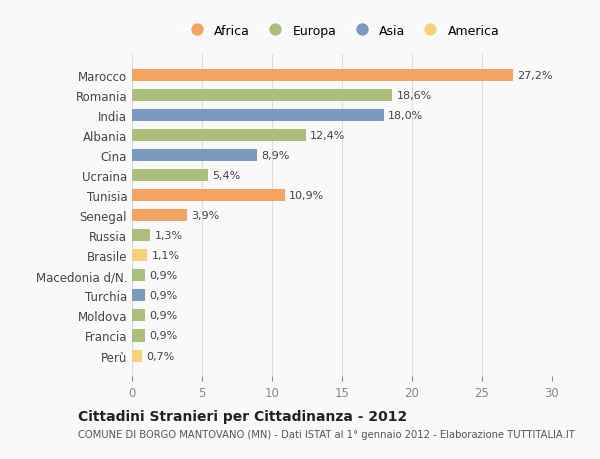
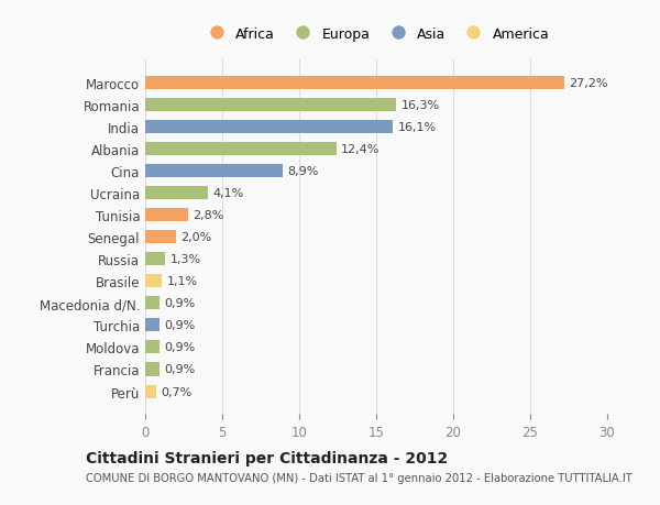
Romania: 18,6% -> 16,3%
India: 18,0% -> 16,1%
Ucraina: 5,4% -> 4,1%
Tunisia: 10,9% -> 2,8%
Senegal: 3,9% -> 2,0%
